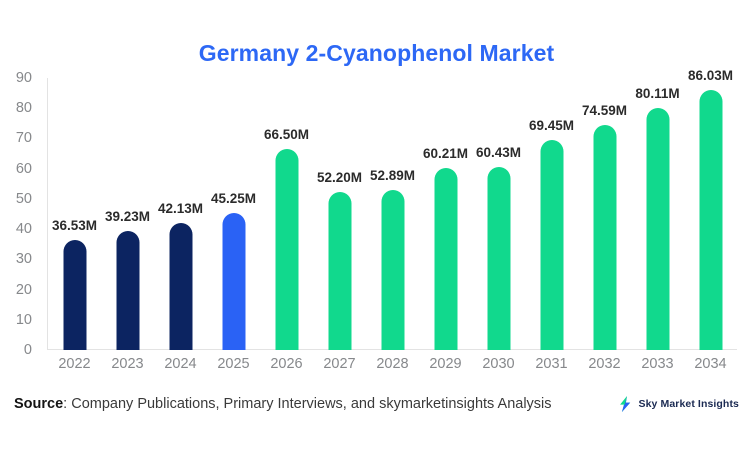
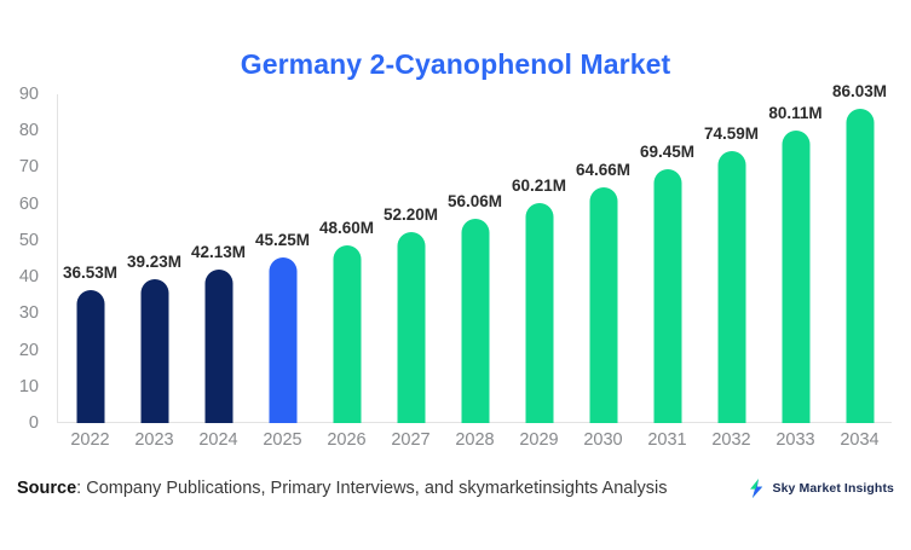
2026: 66.50M -> 48.60M
2028: 52.89M -> 56.06M
2030: 60.43M -> 64.66M
